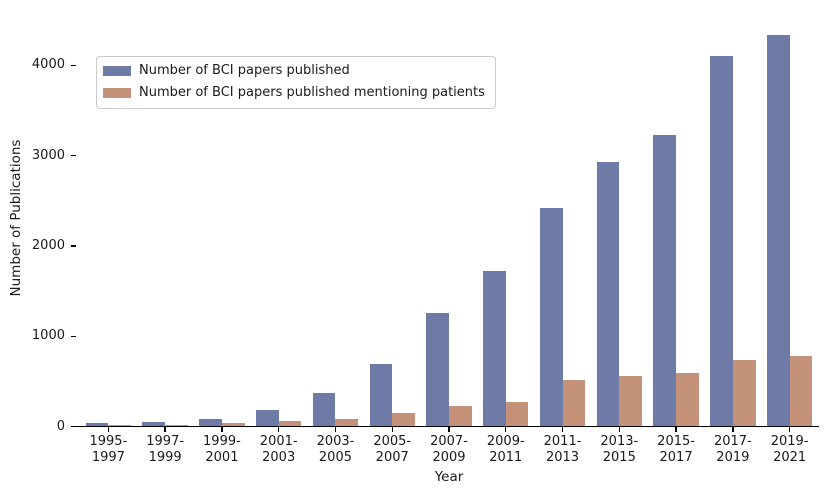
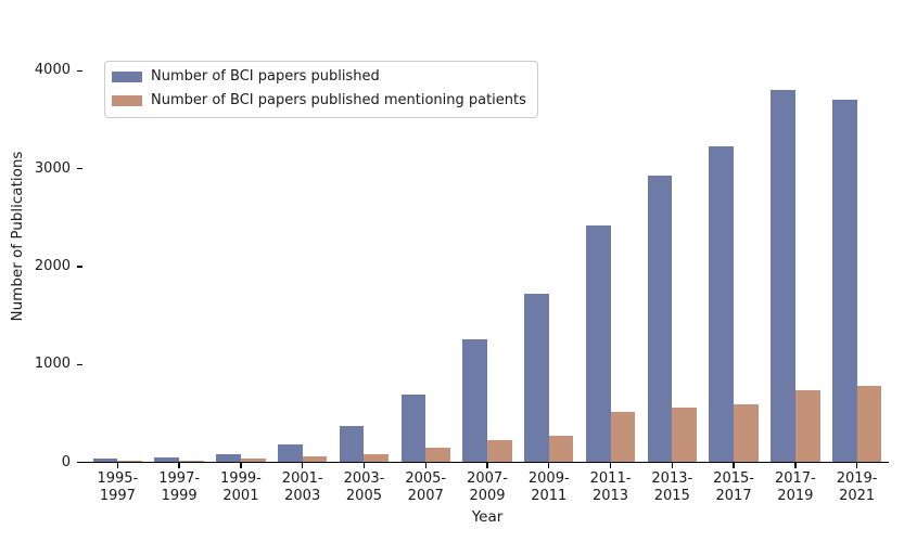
Number of BCI papers published/2017-2019: 4100 -> 3800
Number of BCI papers published/2019-2021: 4300 -> 3700
